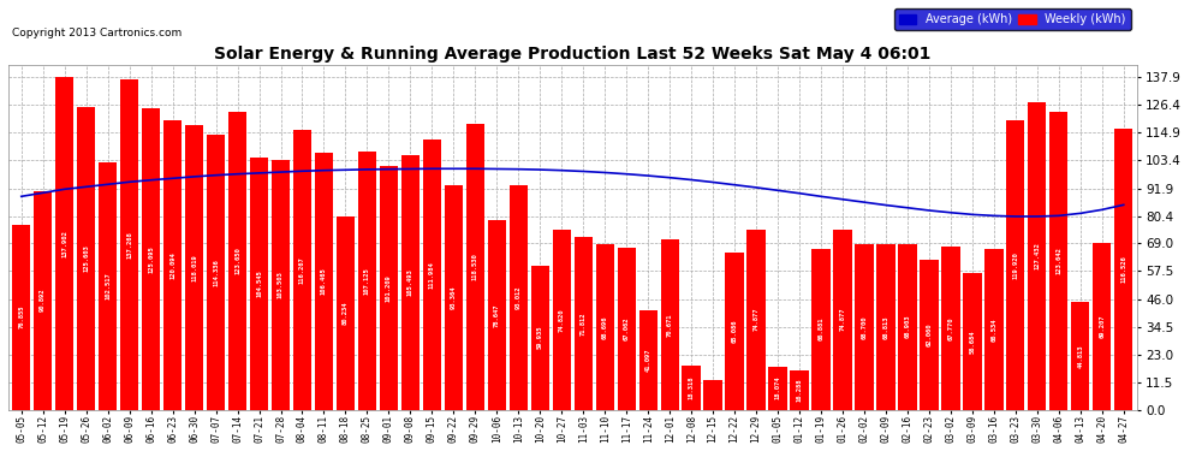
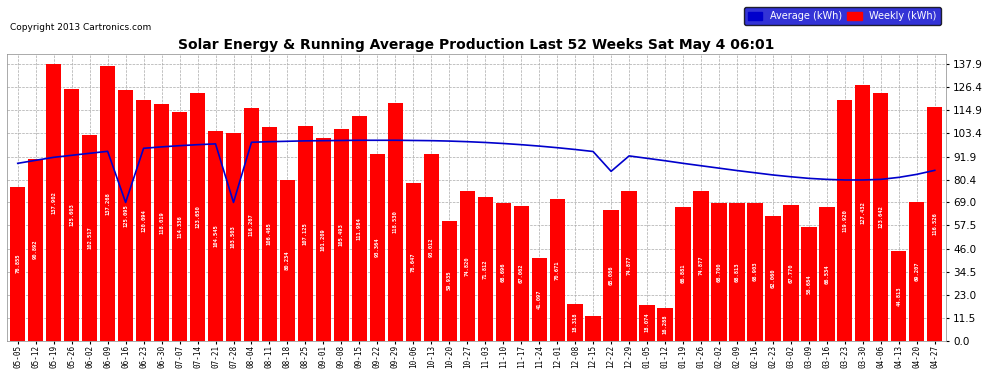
Average (kWh)/06-16: 95.3 -> 69.0
Average (kWh)/07-28: 98.6 -> 69.0
Average (kWh)/12-22: 93.3 -> 84.5
